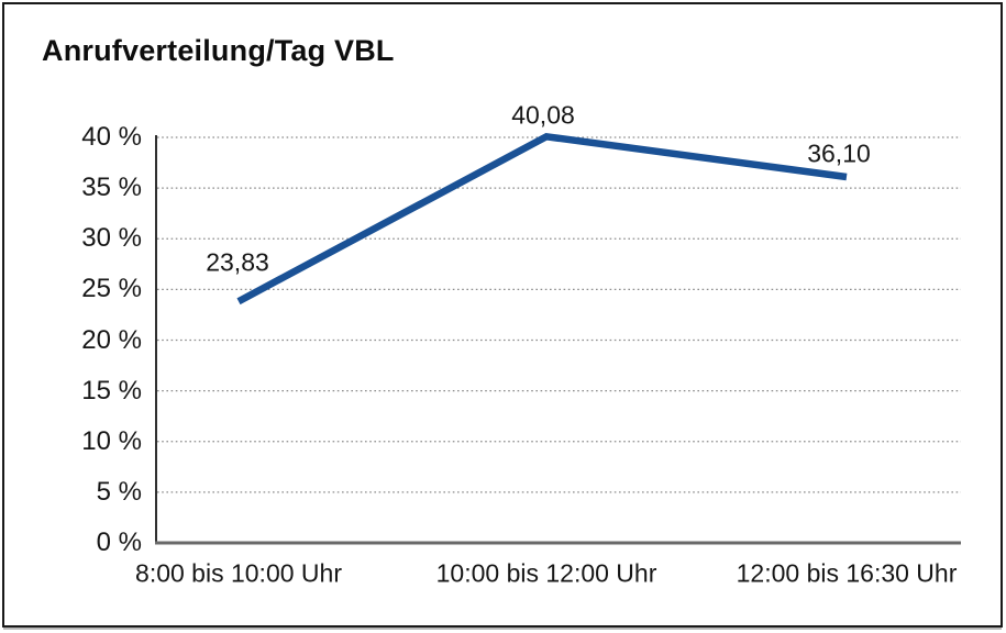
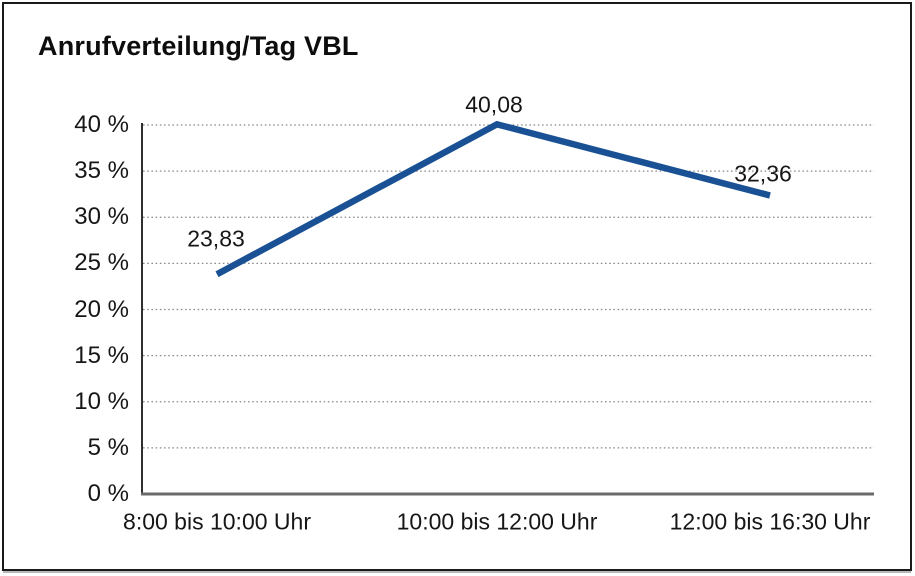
12:00 bis 16:30 Uhr: 36,10 -> 32,36
